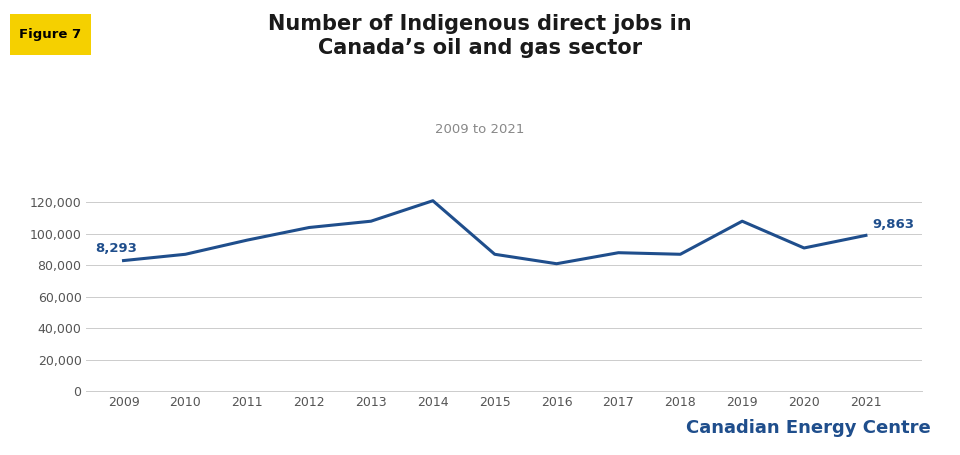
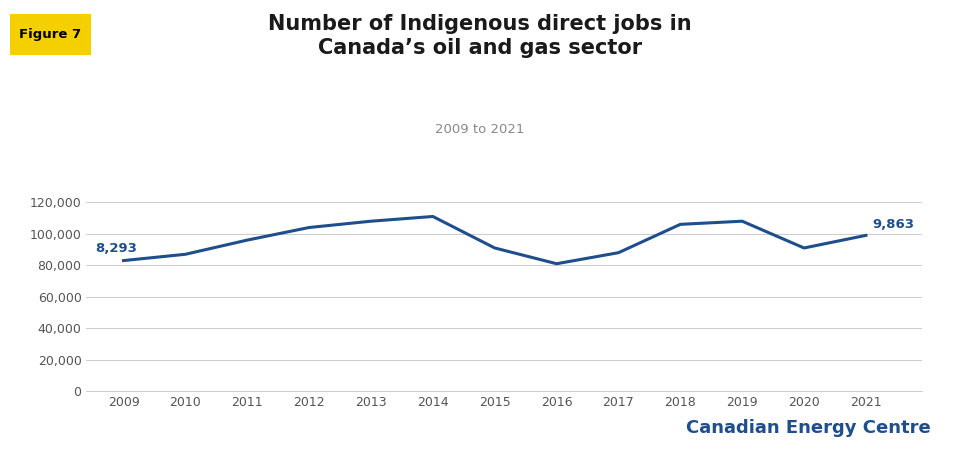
2014: 121,000 -> 111,000
2015: 87,000 -> 91,000
2018: 87,000 -> 106,000
